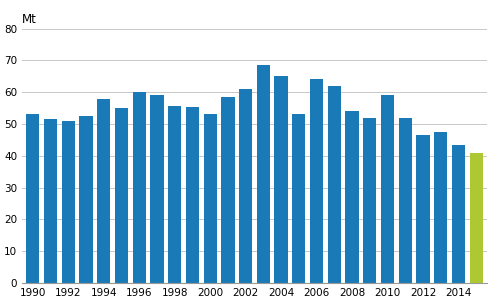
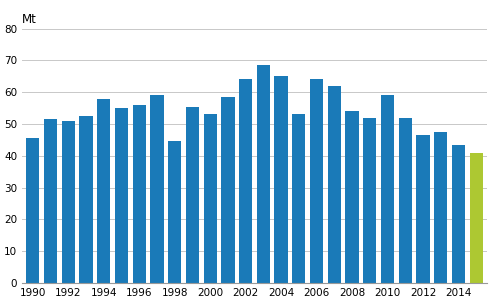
1990: 53.0 -> 45.5
1996: 60.2 -> 56.0
1998: 55.5 -> 44.5
2002: 61.0 -> 64.0
